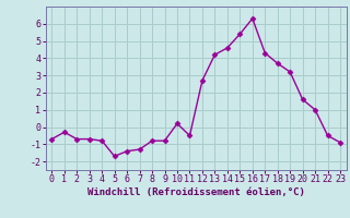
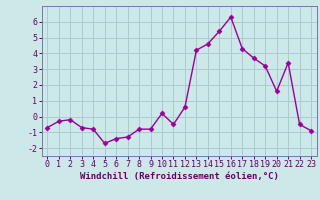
2: -0.7 -> -0.2
12: 2.7 -> 0.6
21: 1.0 -> 3.4
